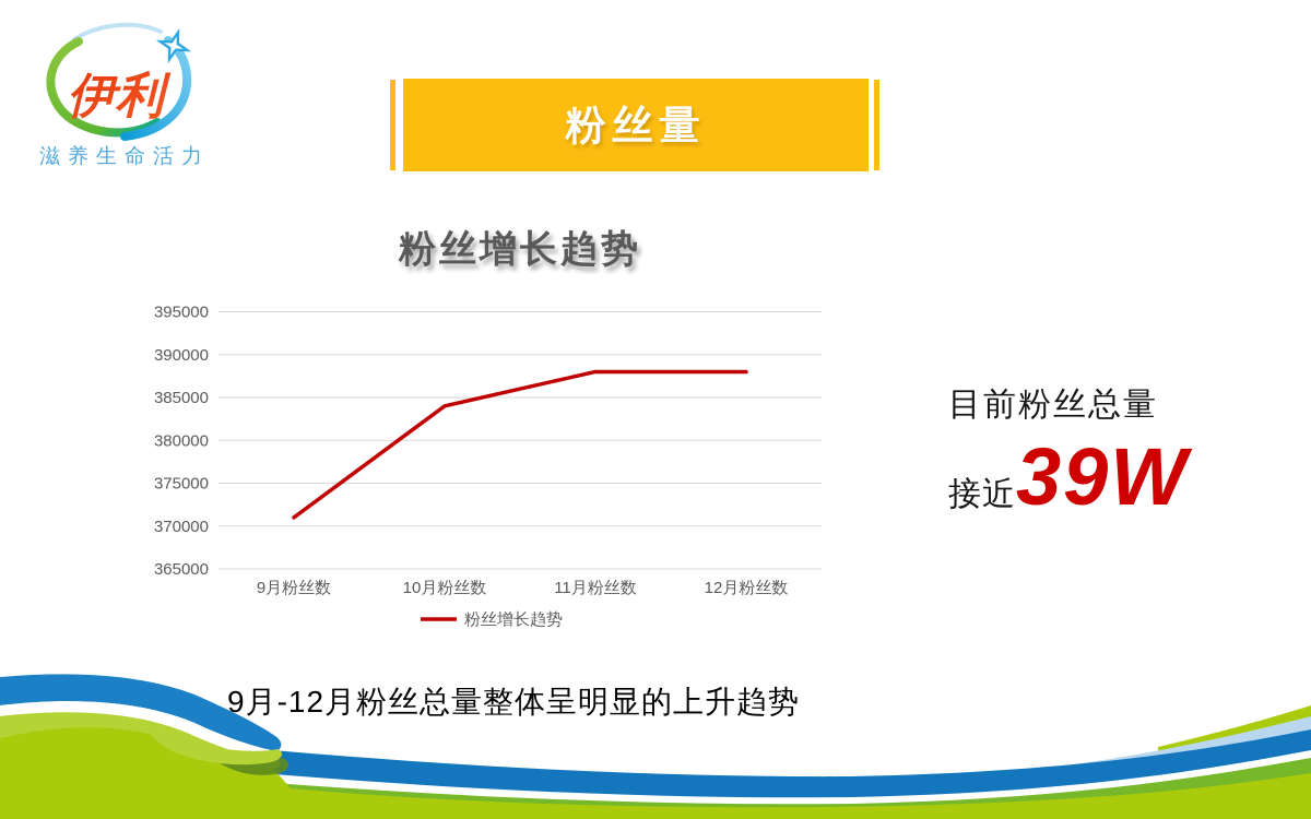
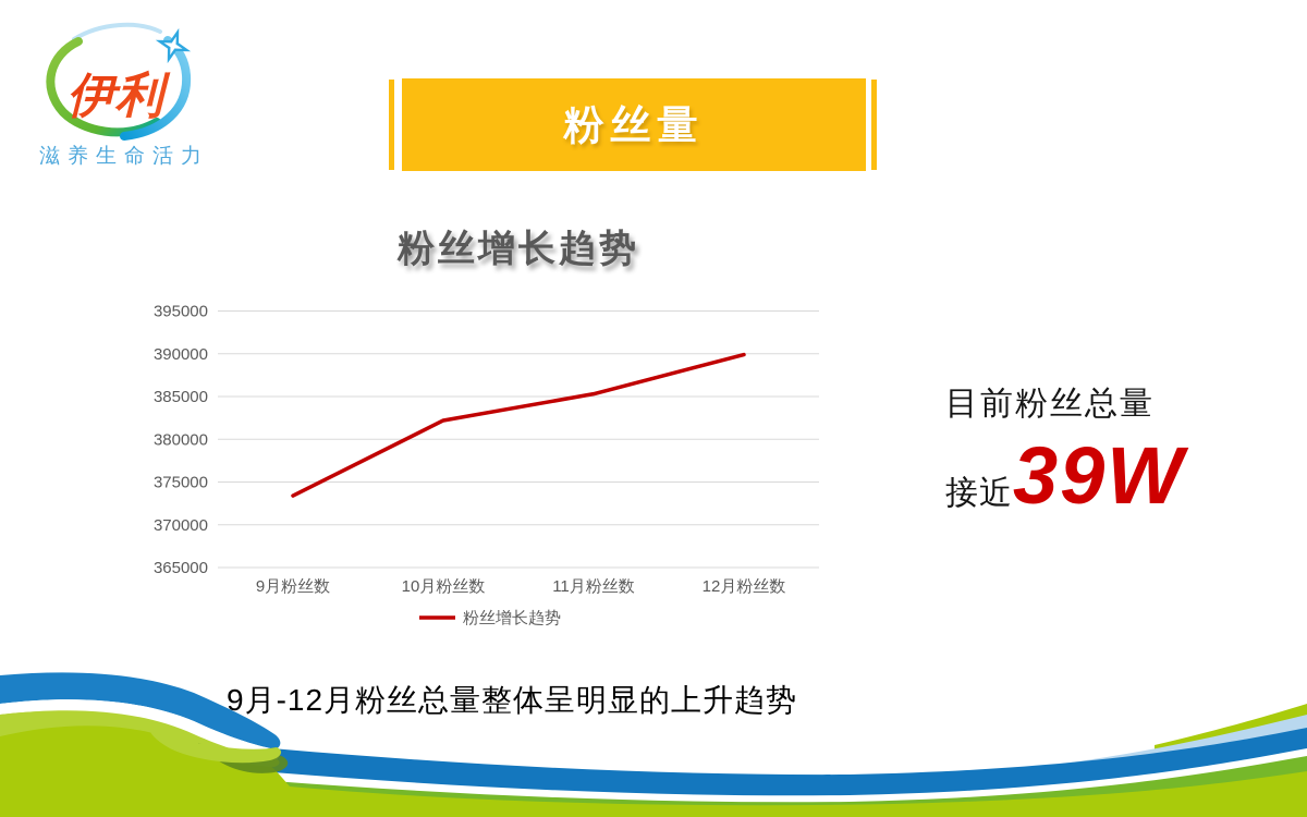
9月粉丝数: 371000 -> 373000
10月粉丝数: 384000 -> 382000
11月粉丝数: 388000 -> 385000
12月粉丝数: 388000 -> 390000
